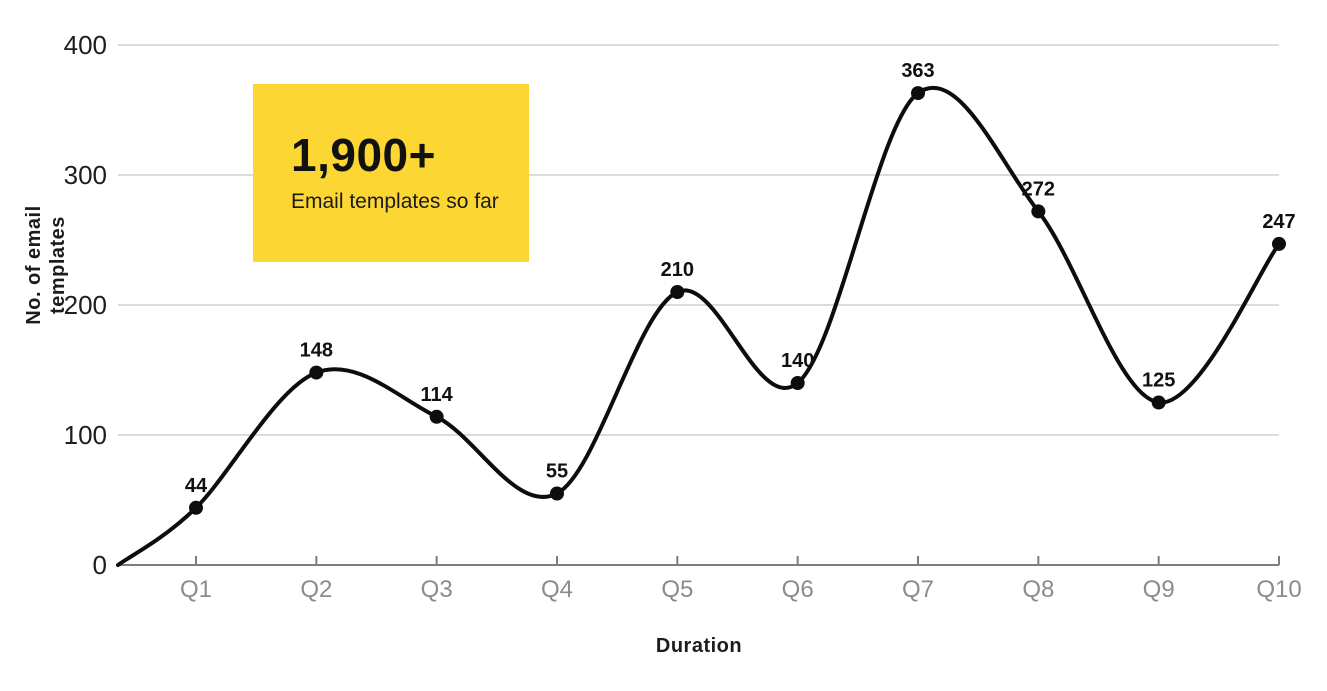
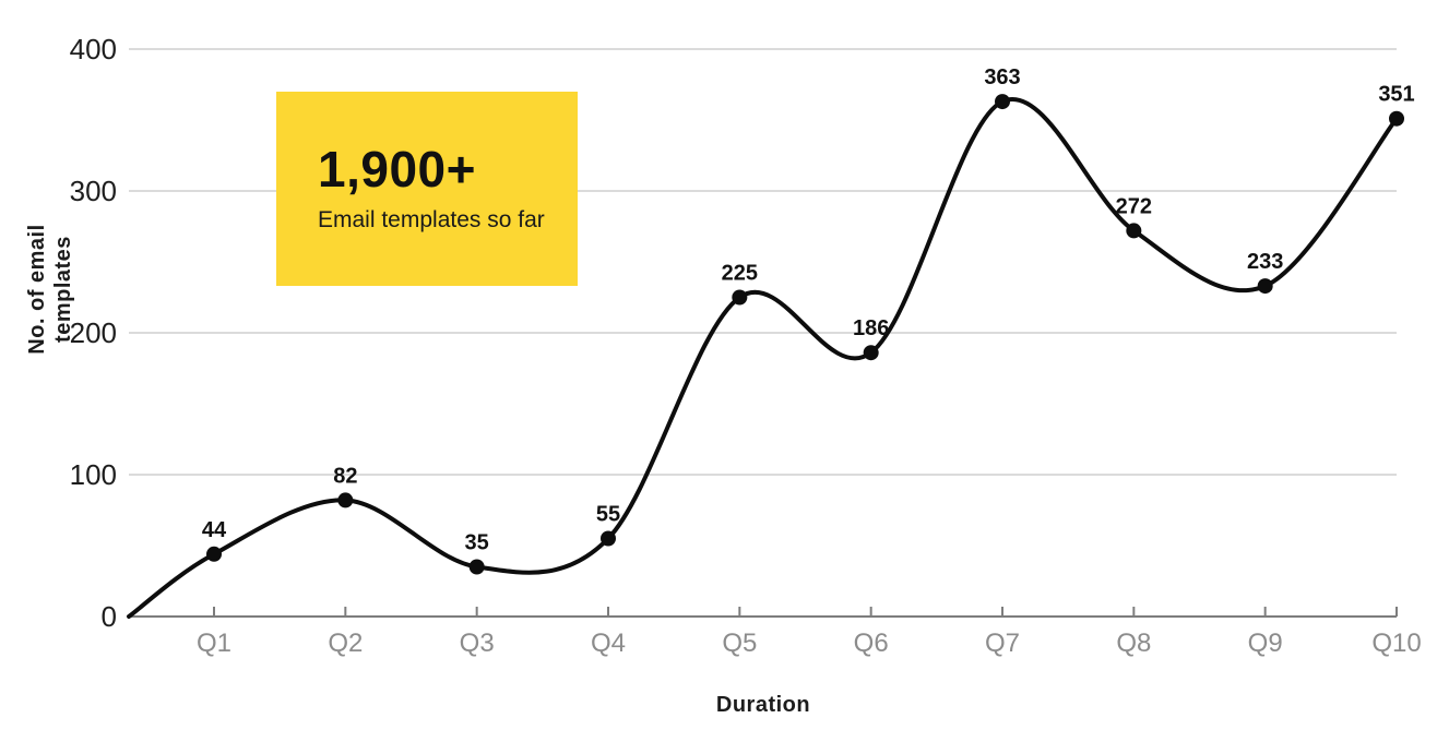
Q2: 148 -> 82
Q3: 114 -> 35
Q5: 210 -> 225
Q6: 140 -> 186
Q9: 125 -> 233
Q10: 247 -> 351
